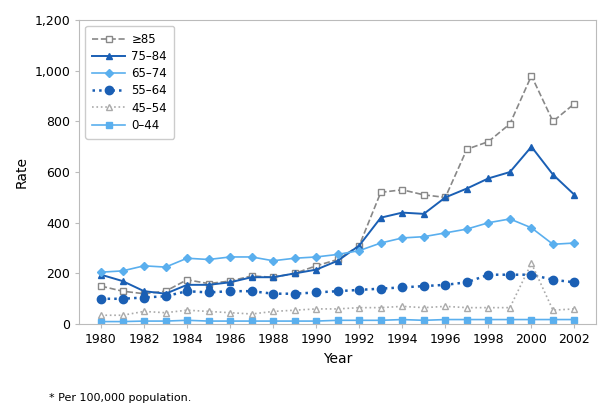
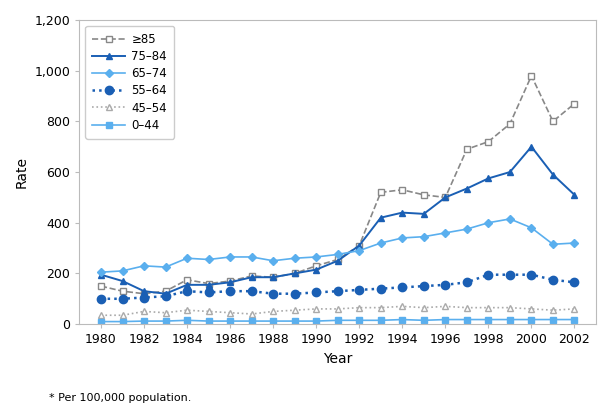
45–54/2000: 240 -> 60
